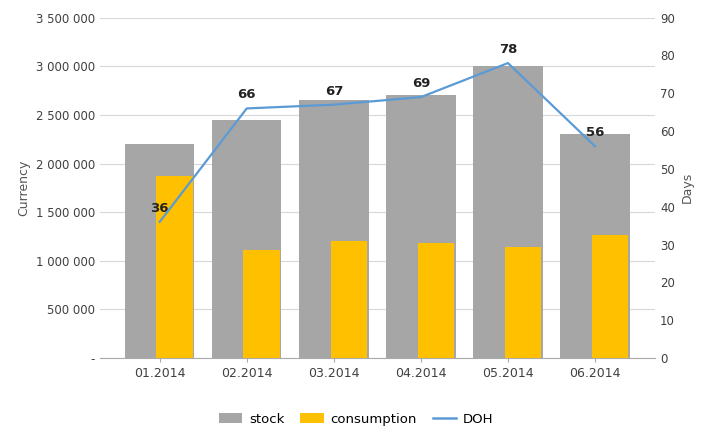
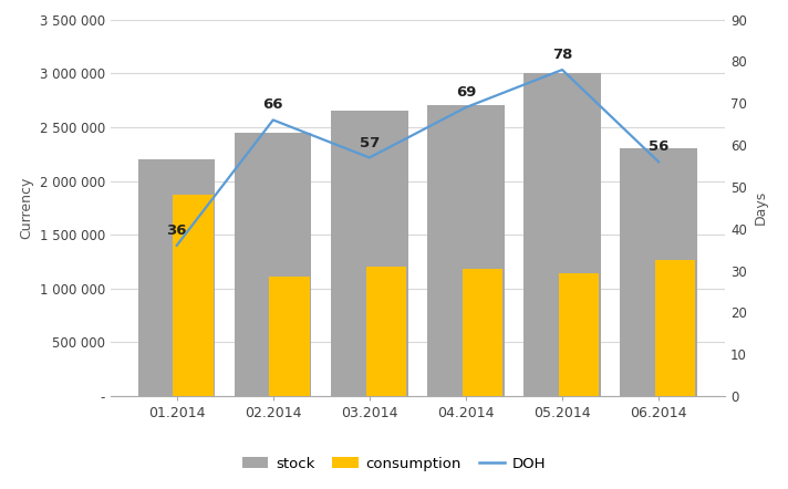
DOH/03.2014: 67 -> 57
